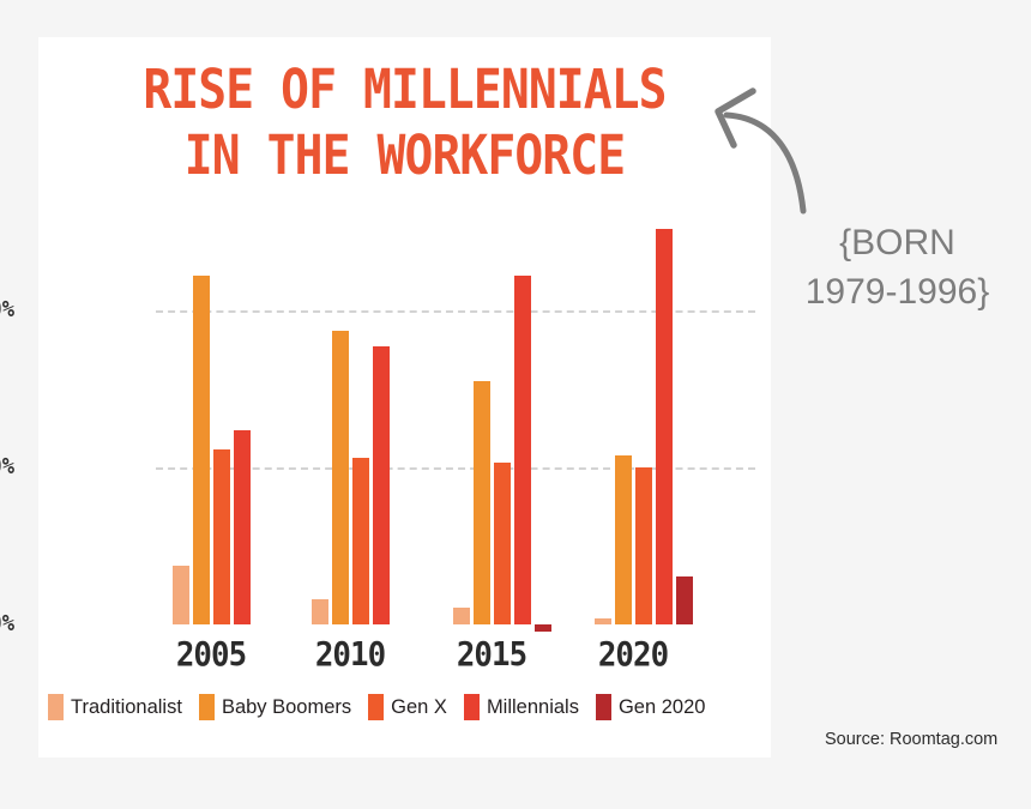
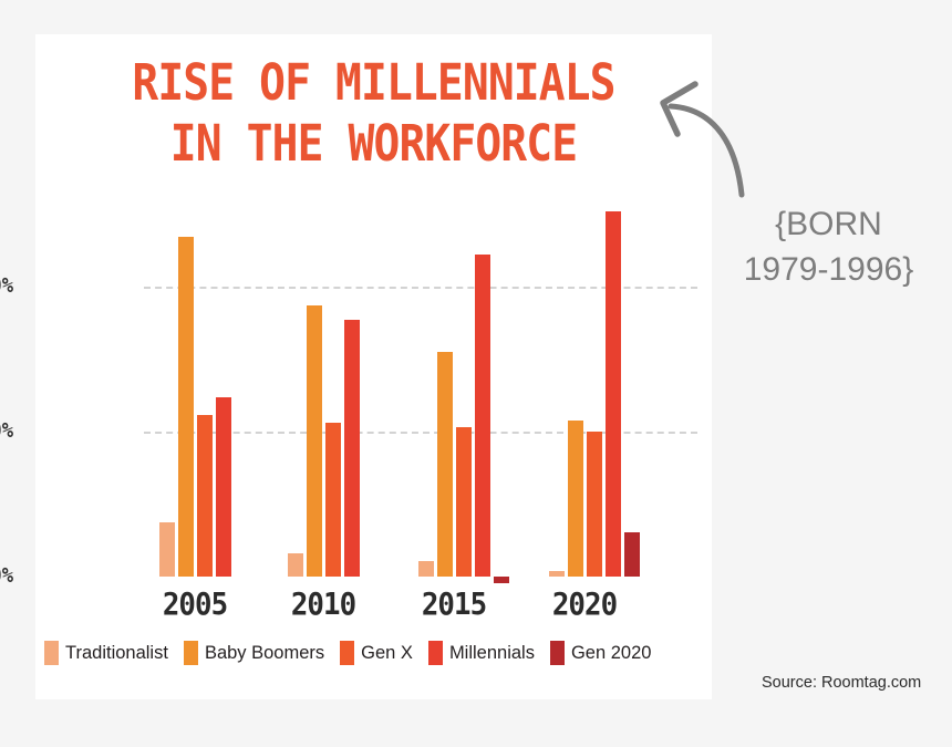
Baby Boomers/2005: 44% -> 47%
